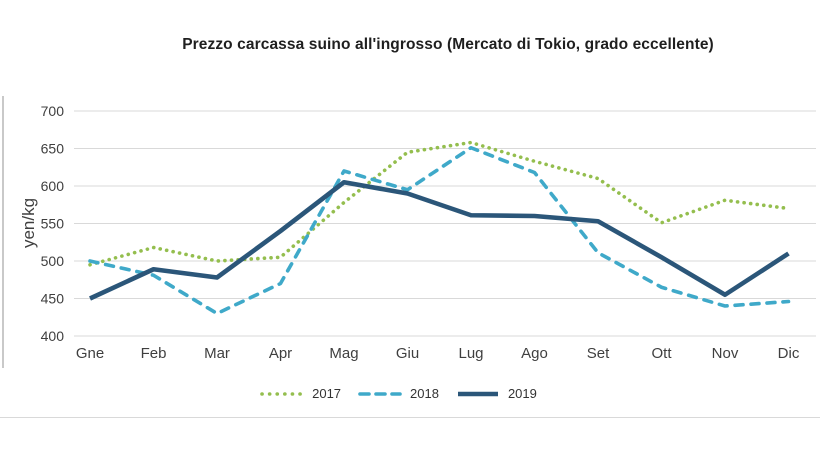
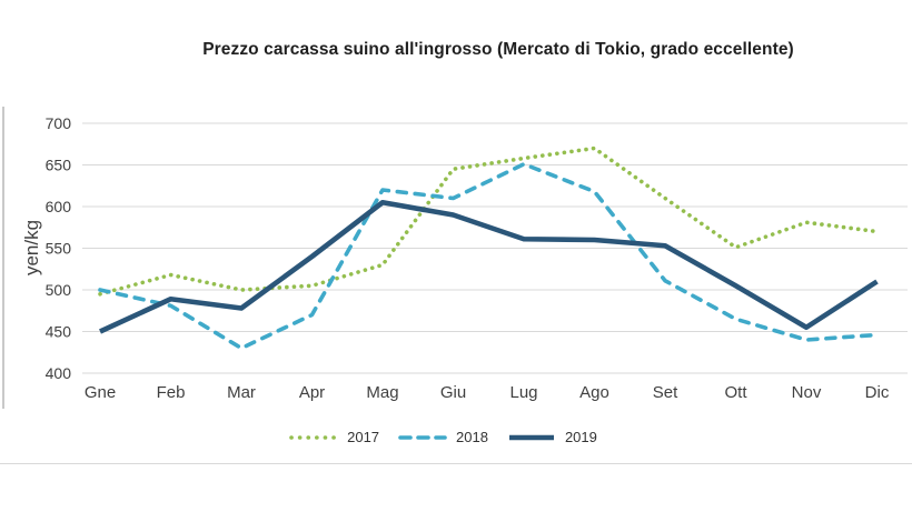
2017/Mag: 580 -> 530
2018/Giu: 600 -> 610
2017/Ago: 630 -> 670
